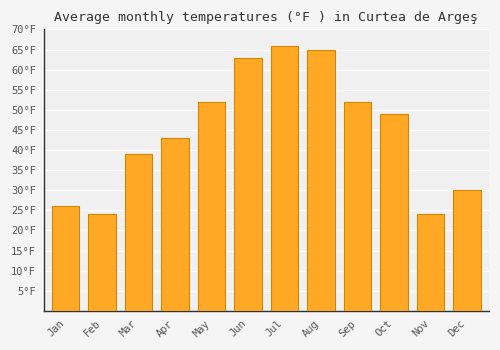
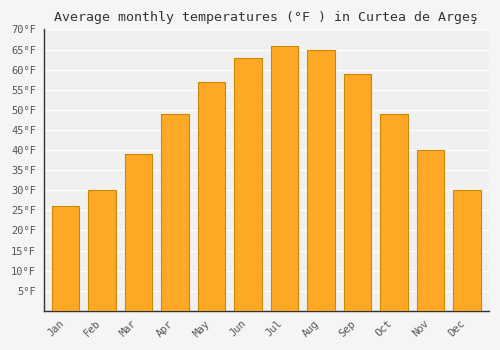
Feb: 24°F -> 30°F
Apr: 43°F -> 49°F
May: 52°F -> 57°F
Sep: 52°F -> 59°F
Nov: 24°F -> 40°F
